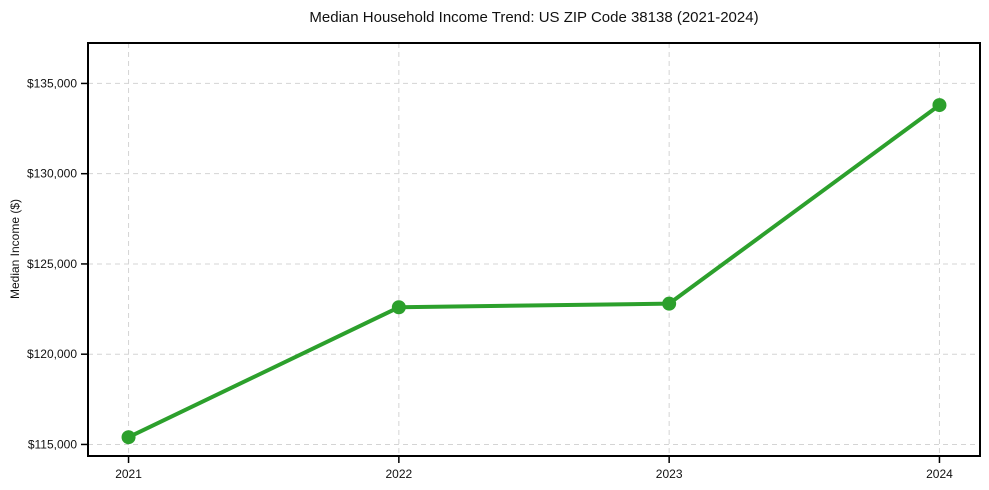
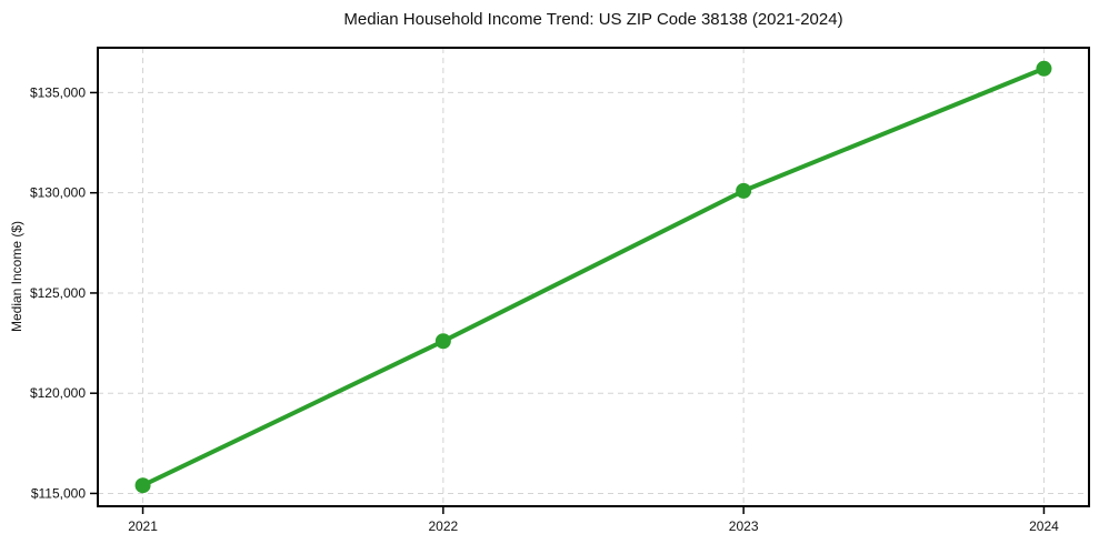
2023: $122800 -> $130100
2024: $133800 -> $136200
